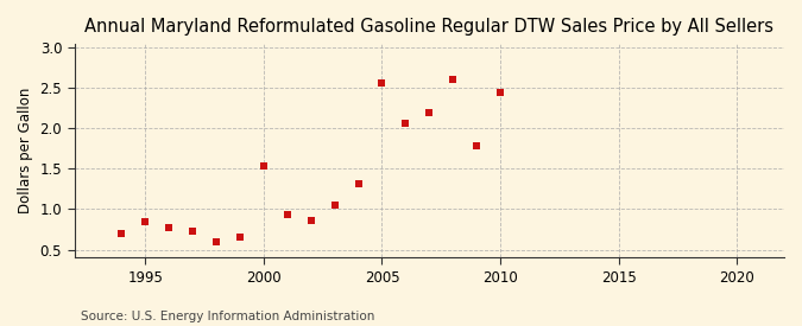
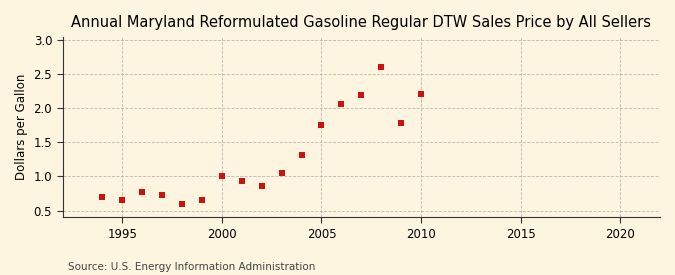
1995: 0.84 -> 0.66
2000: 1.54 -> 1.01
2005: 2.56 -> 1.75
2010: 2.44 -> 2.21
